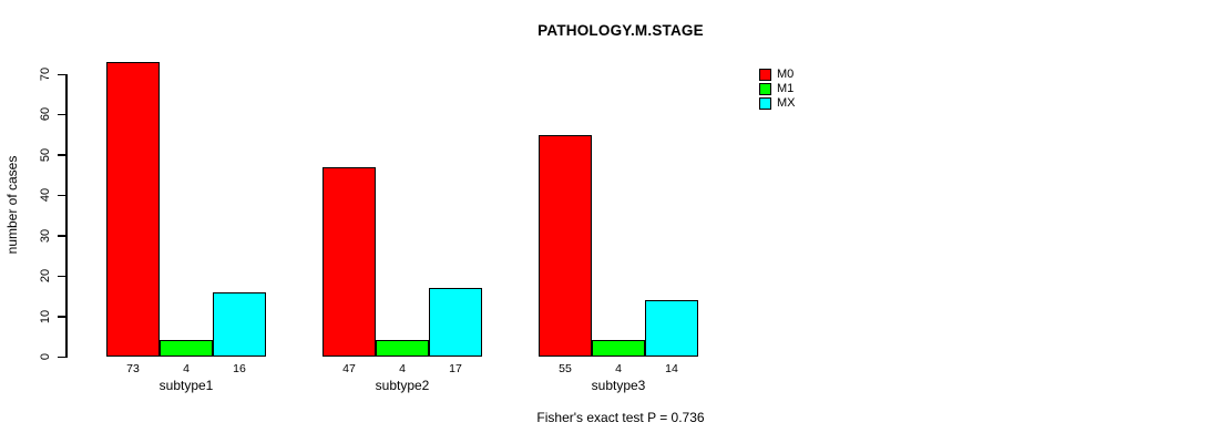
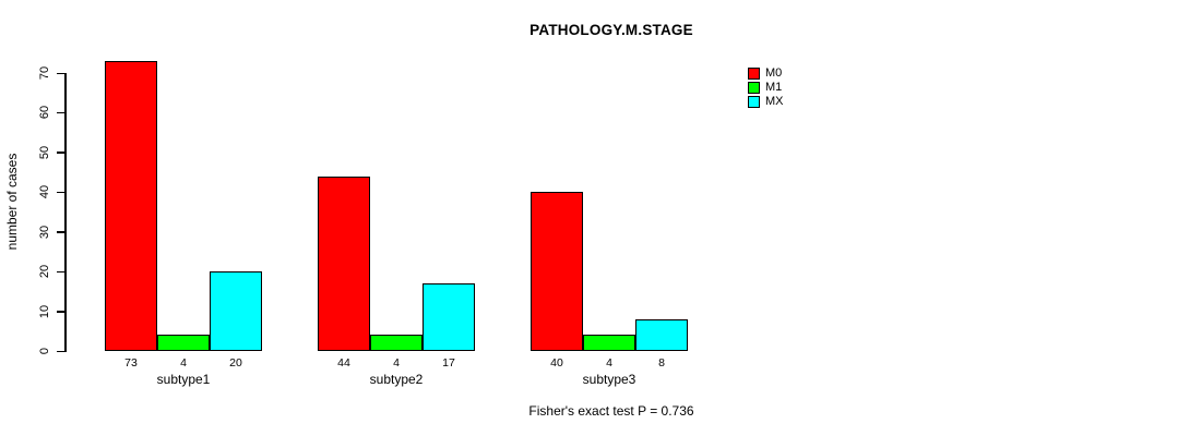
MX/subtype1: 16 -> 20
M0/subtype2: 47 -> 44
M0/subtype3: 55 -> 40
MX/subtype3: 14 -> 8
